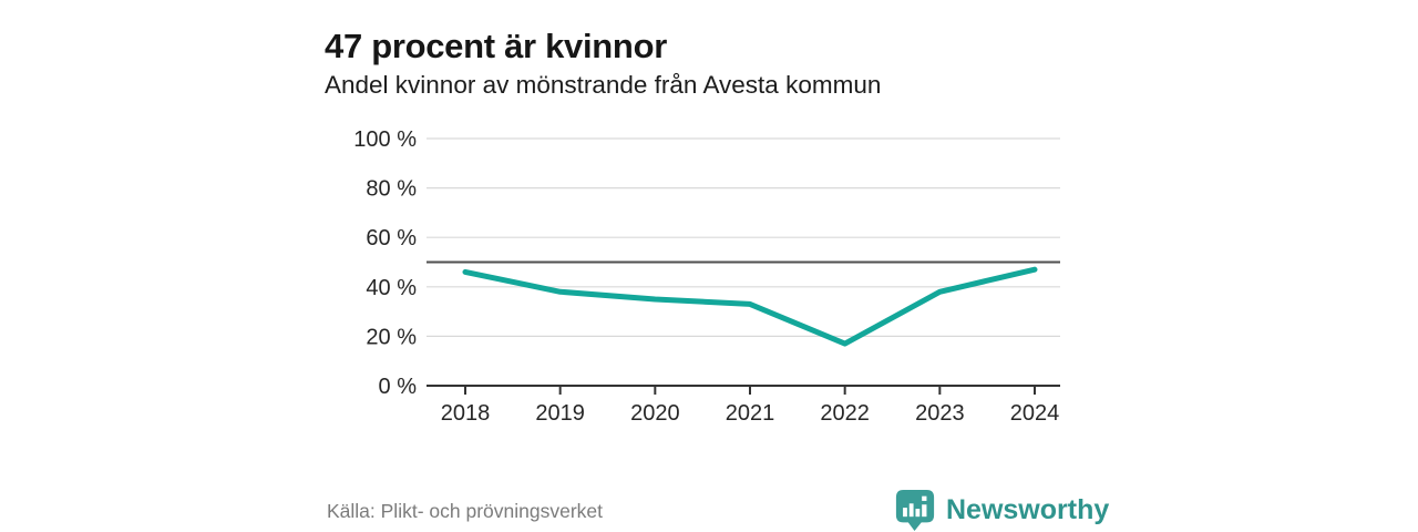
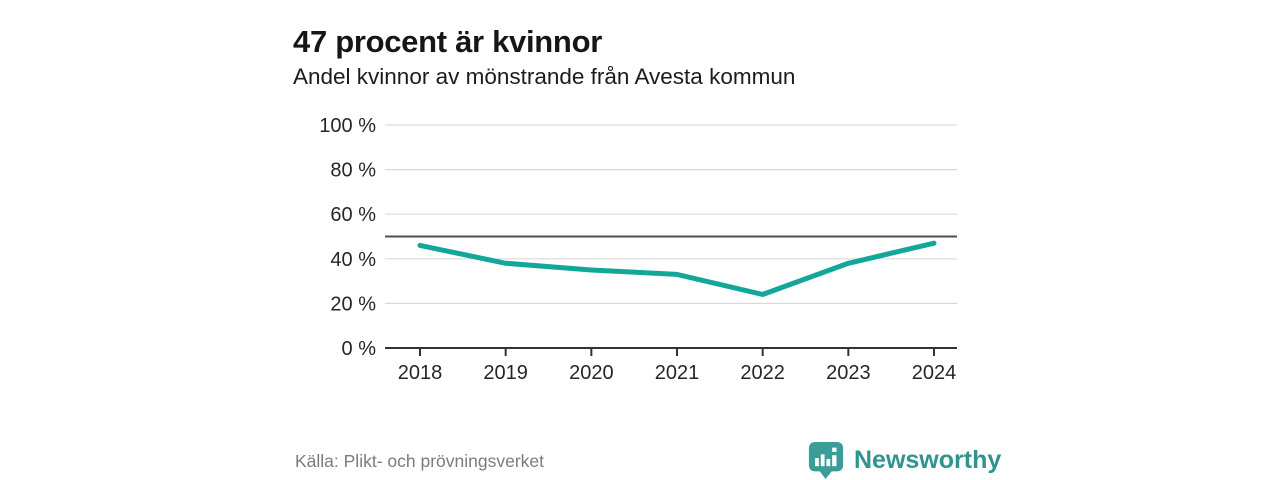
2022: 17% -> 24%
